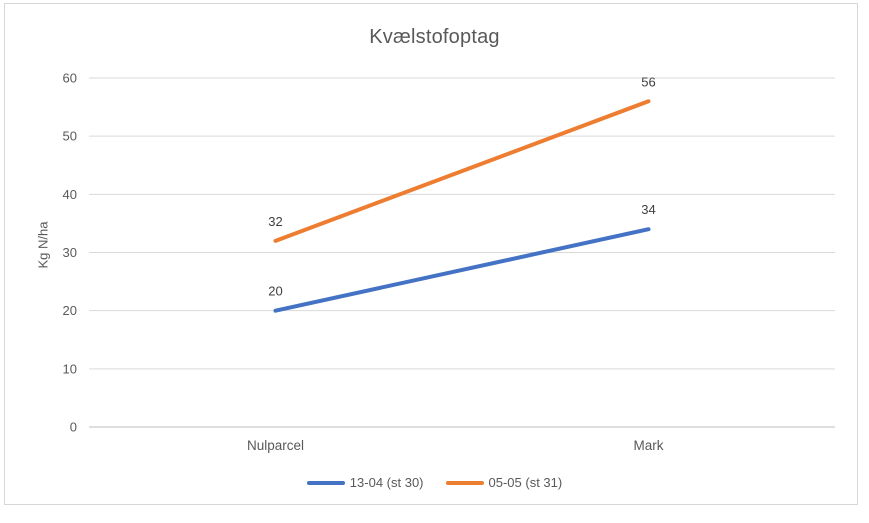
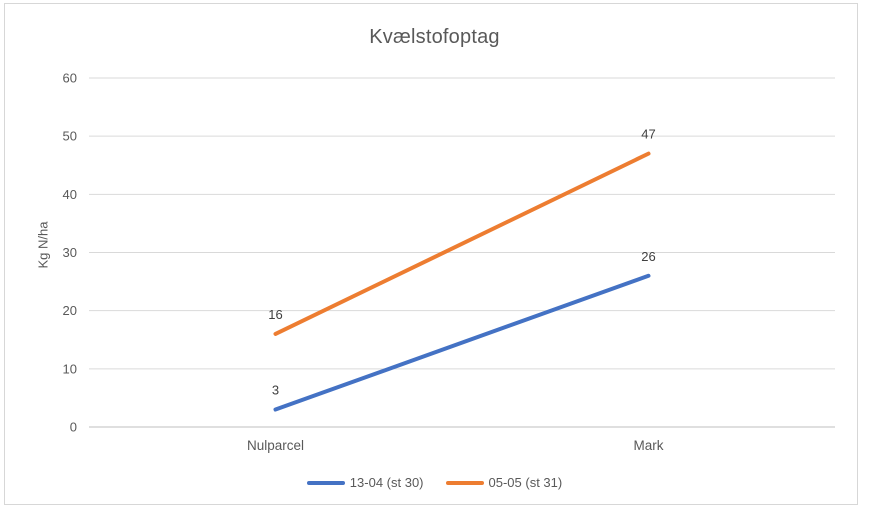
13-04 (st 30)/Nulparcel: 20 -> 3
05-05 (st 31)/Nulparcel: 32 -> 16
13-04 (st 30)/Mark: 34 -> 26
05-05 (st 31)/Mark: 56 -> 47
